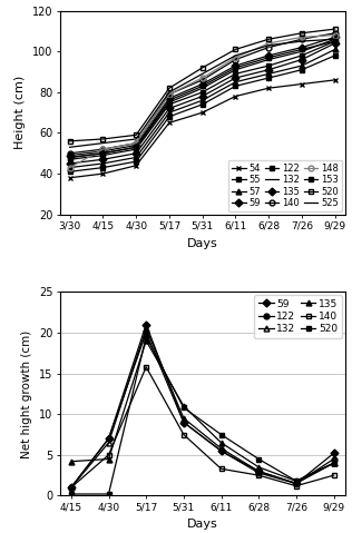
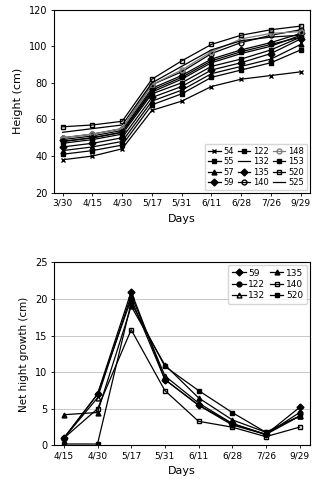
148/3/30: 43 -> 50
